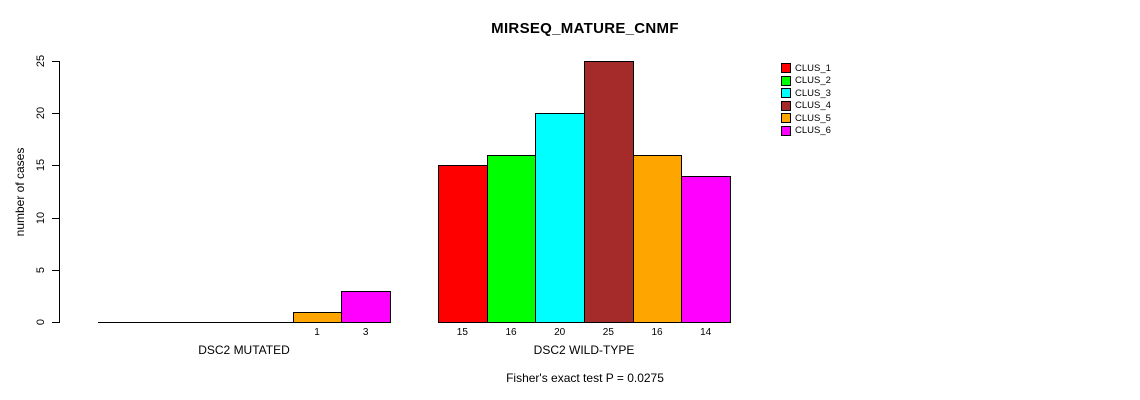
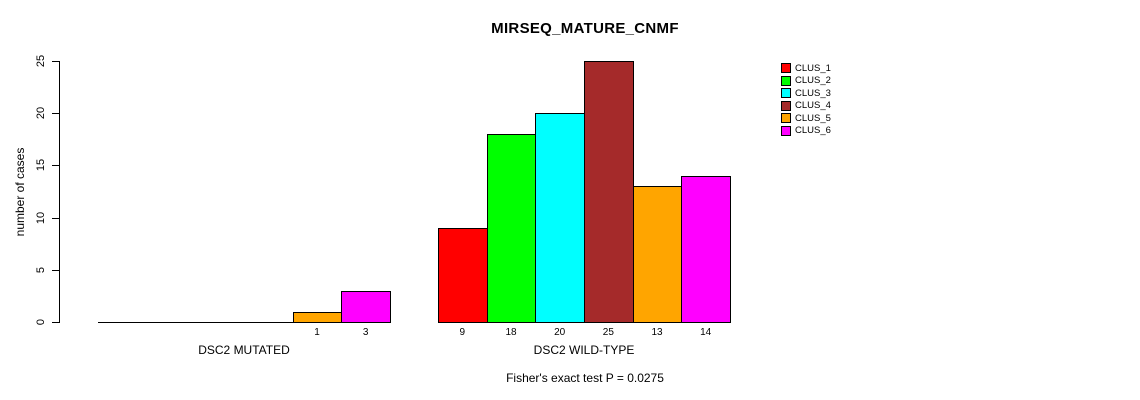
CLUS_1/DSC2 WILD-TYPE: 15 -> 9
CLUS_2/DSC2 WILD-TYPE: 16 -> 18
CLUS_5/DSC2 WILD-TYPE: 16 -> 13
